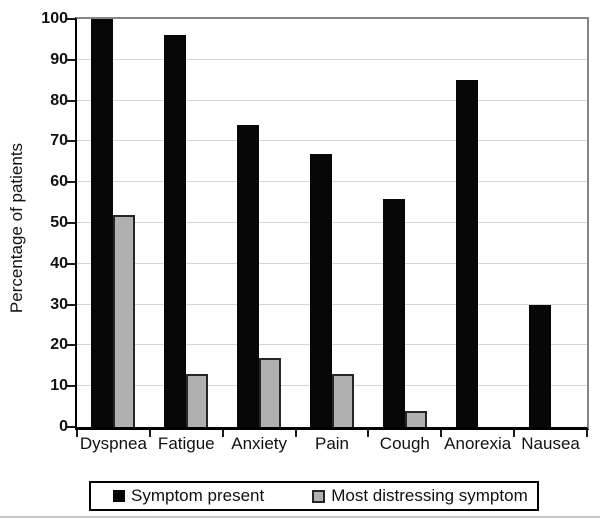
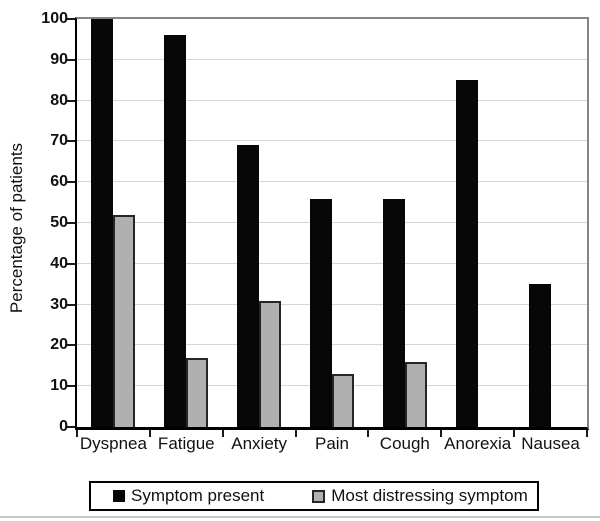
Most distressing symptom/Fatigue: 13 -> 17
Symptom present/Anxiety: 74 -> 69
Most distressing symptom/Anxiety: 17 -> 31
Symptom present/Pain: 67 -> 56
Most distressing symptom/Cough: 4 -> 16
Symptom present/Nausea: 30 -> 35
